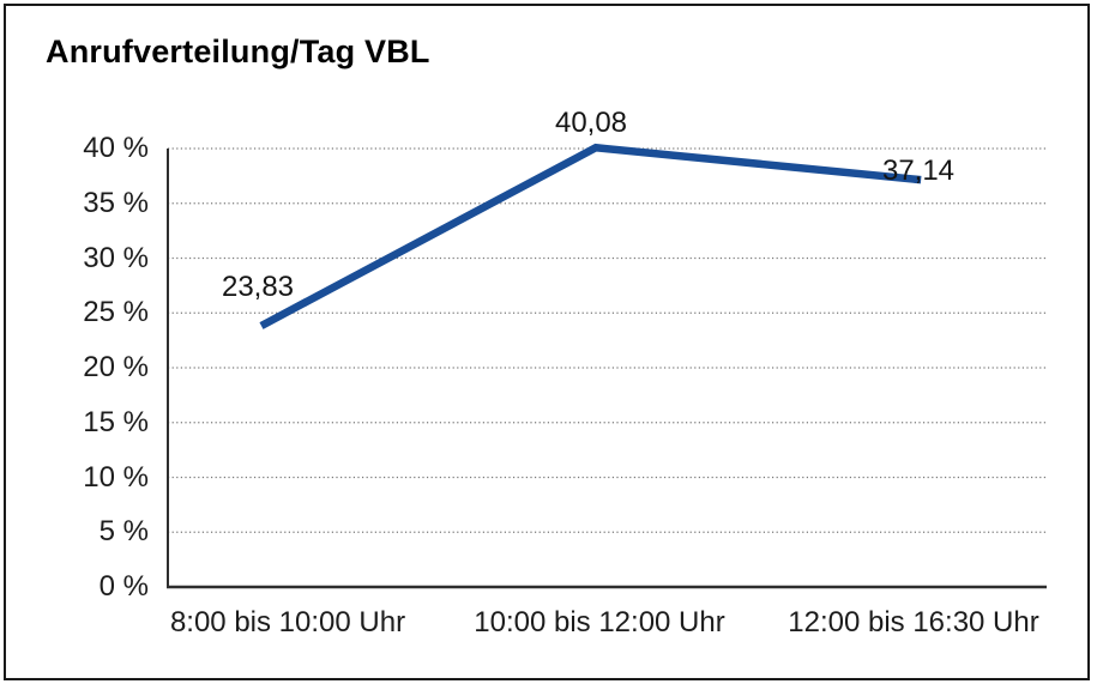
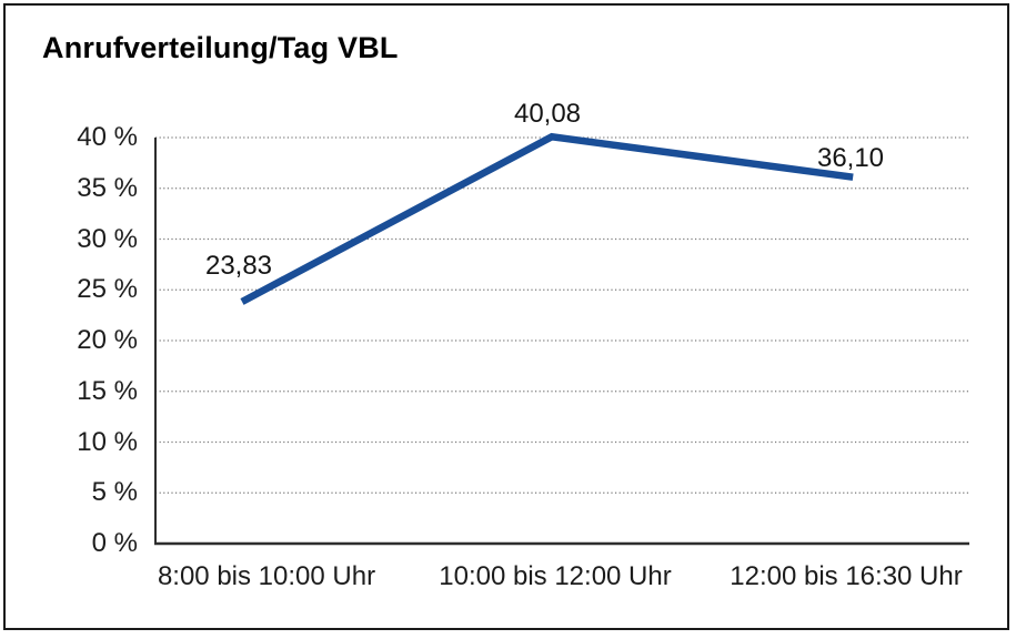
12:00 bis 16:30 Uhr: 37,14 -> 36,10
